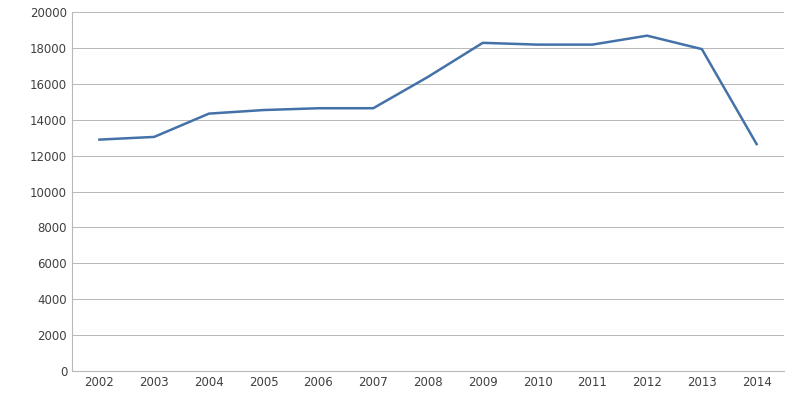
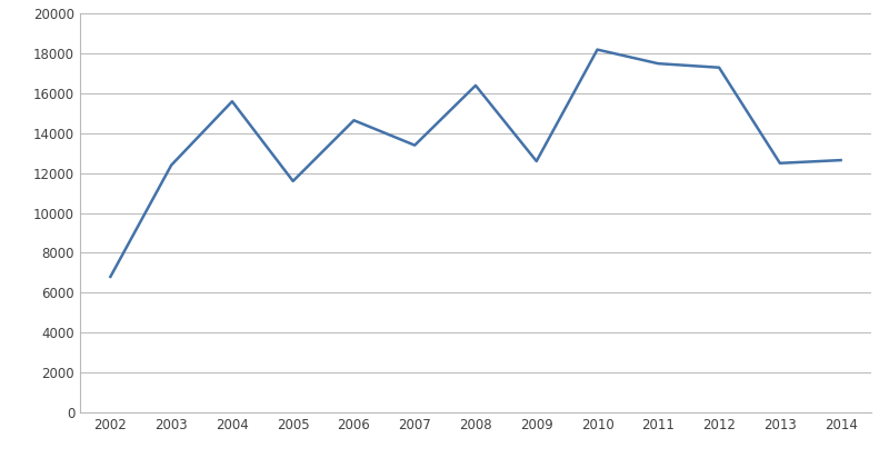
2002: 12900 -> 6800
2003: 13000 -> 12400
2004: 14400 -> 15600
2005: 14600 -> 11600
2007: 14600 -> 13400
2009: 18300 -> 12600
2011: 18200 -> 17500
2012: 18700 -> 17300
2013: 18000 -> 12500
